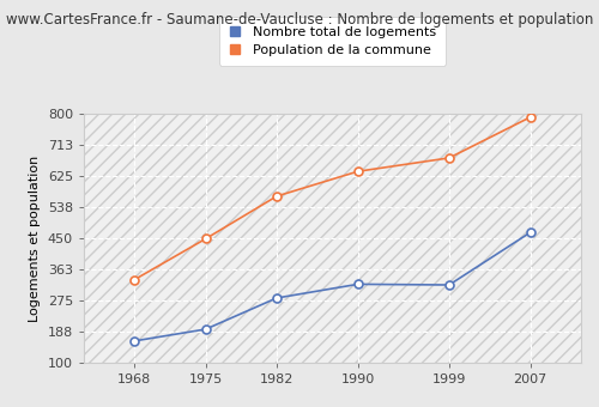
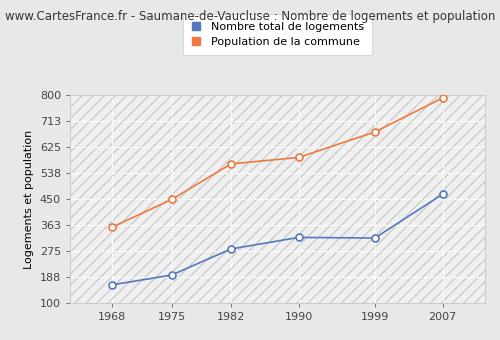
Population de la commune/1968: 333 -> 355
Population de la commune/1990: 638 -> 590
